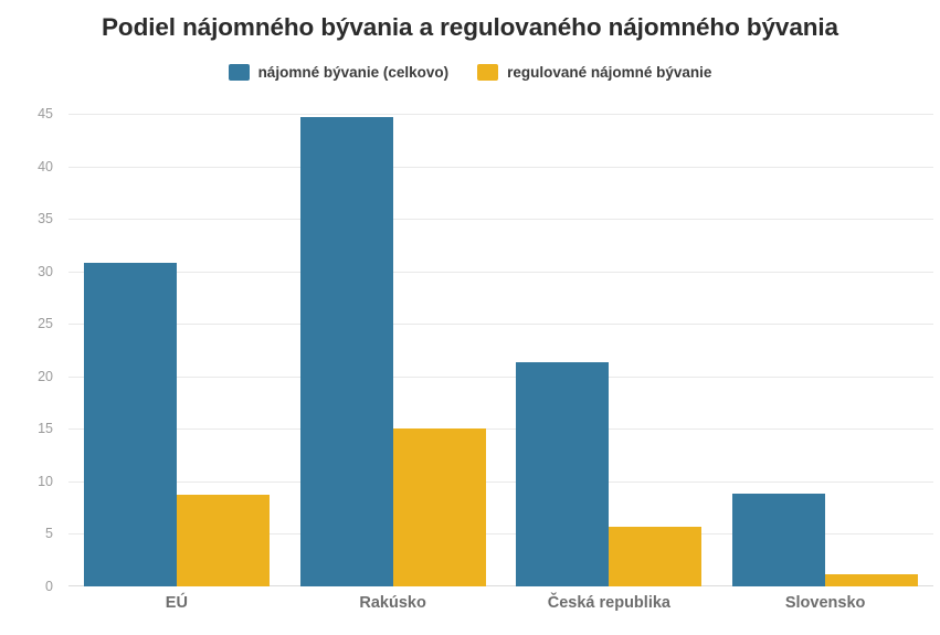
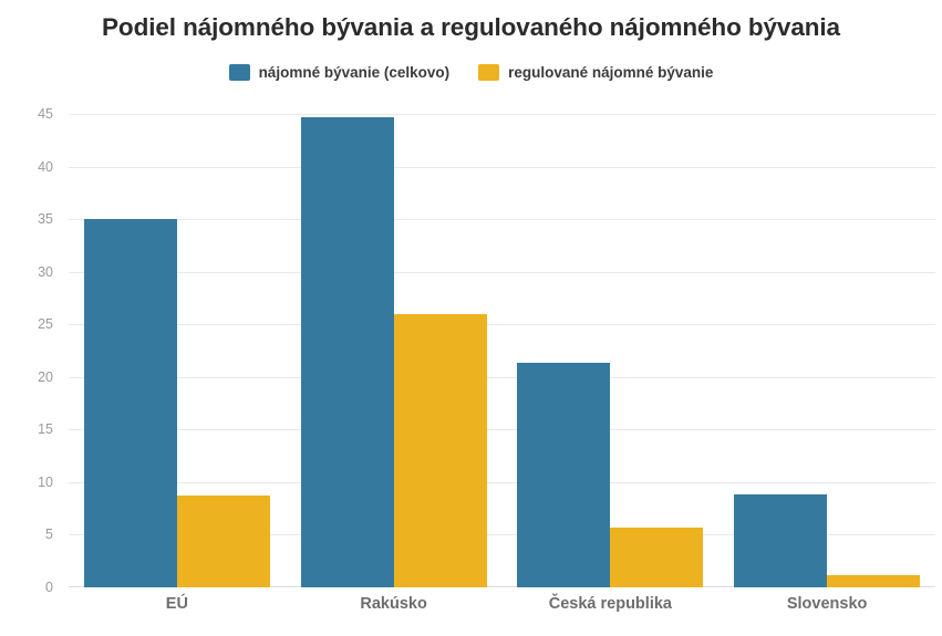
nájomné bývanie (celkovo)/EÚ: 31 -> 35
regulované nájomné bývanie/Rakúsko: 15 -> 26
